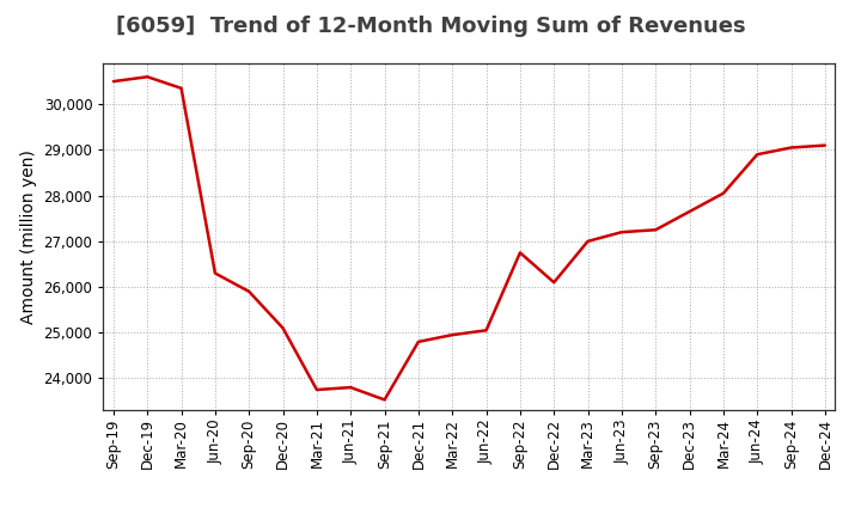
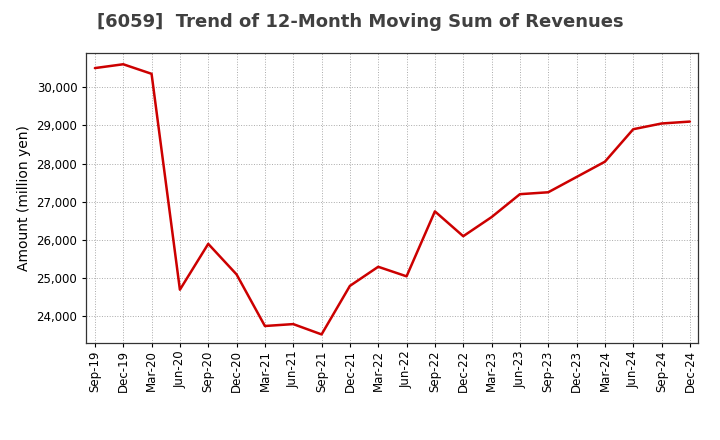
Jun-20: 26,300 -> 24,700
Mar-22: 24,950 -> 25,300
Mar-23: 27,000 -> 26,600
